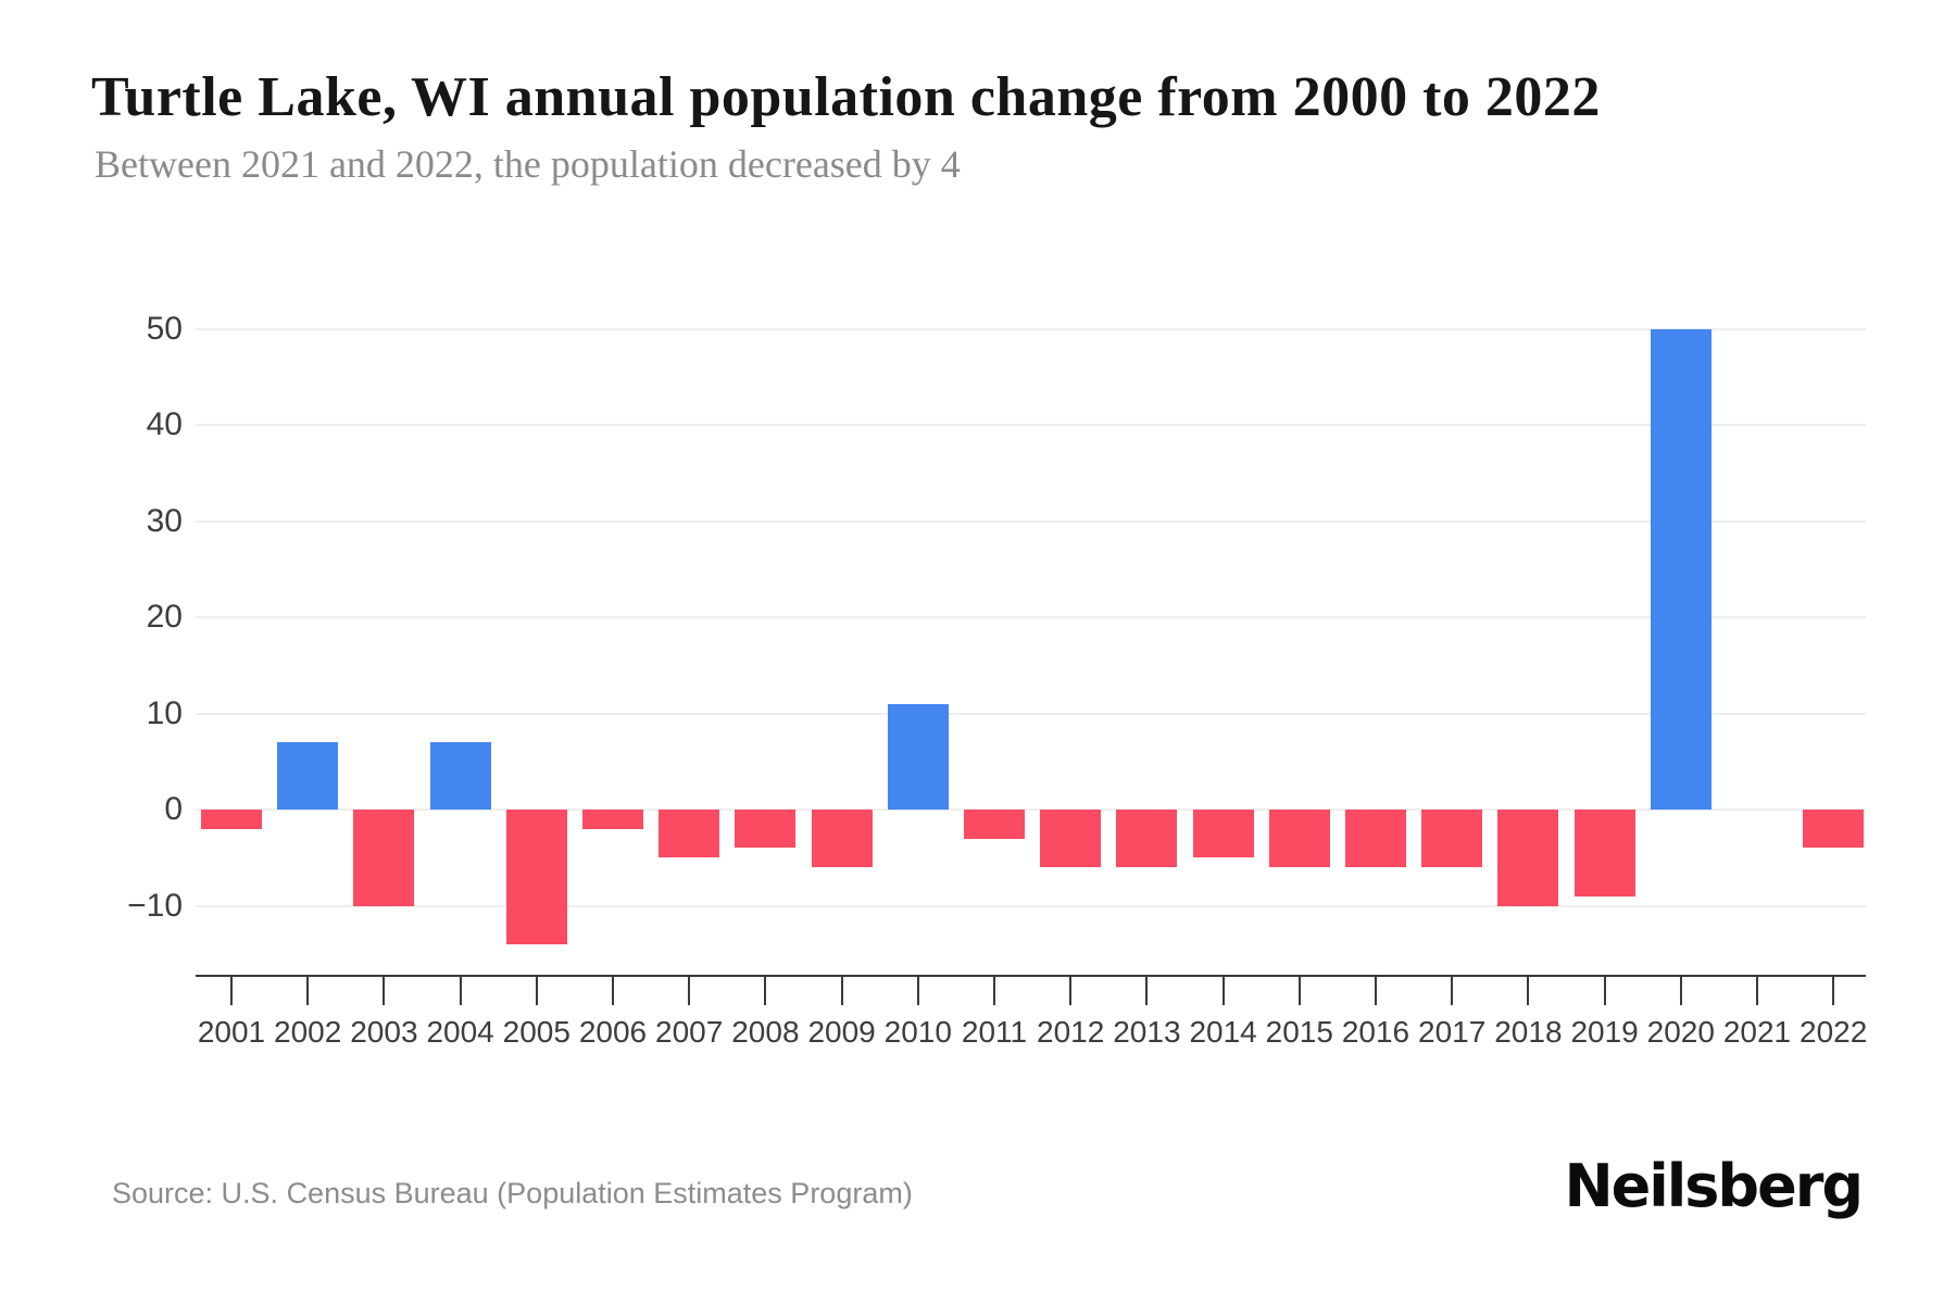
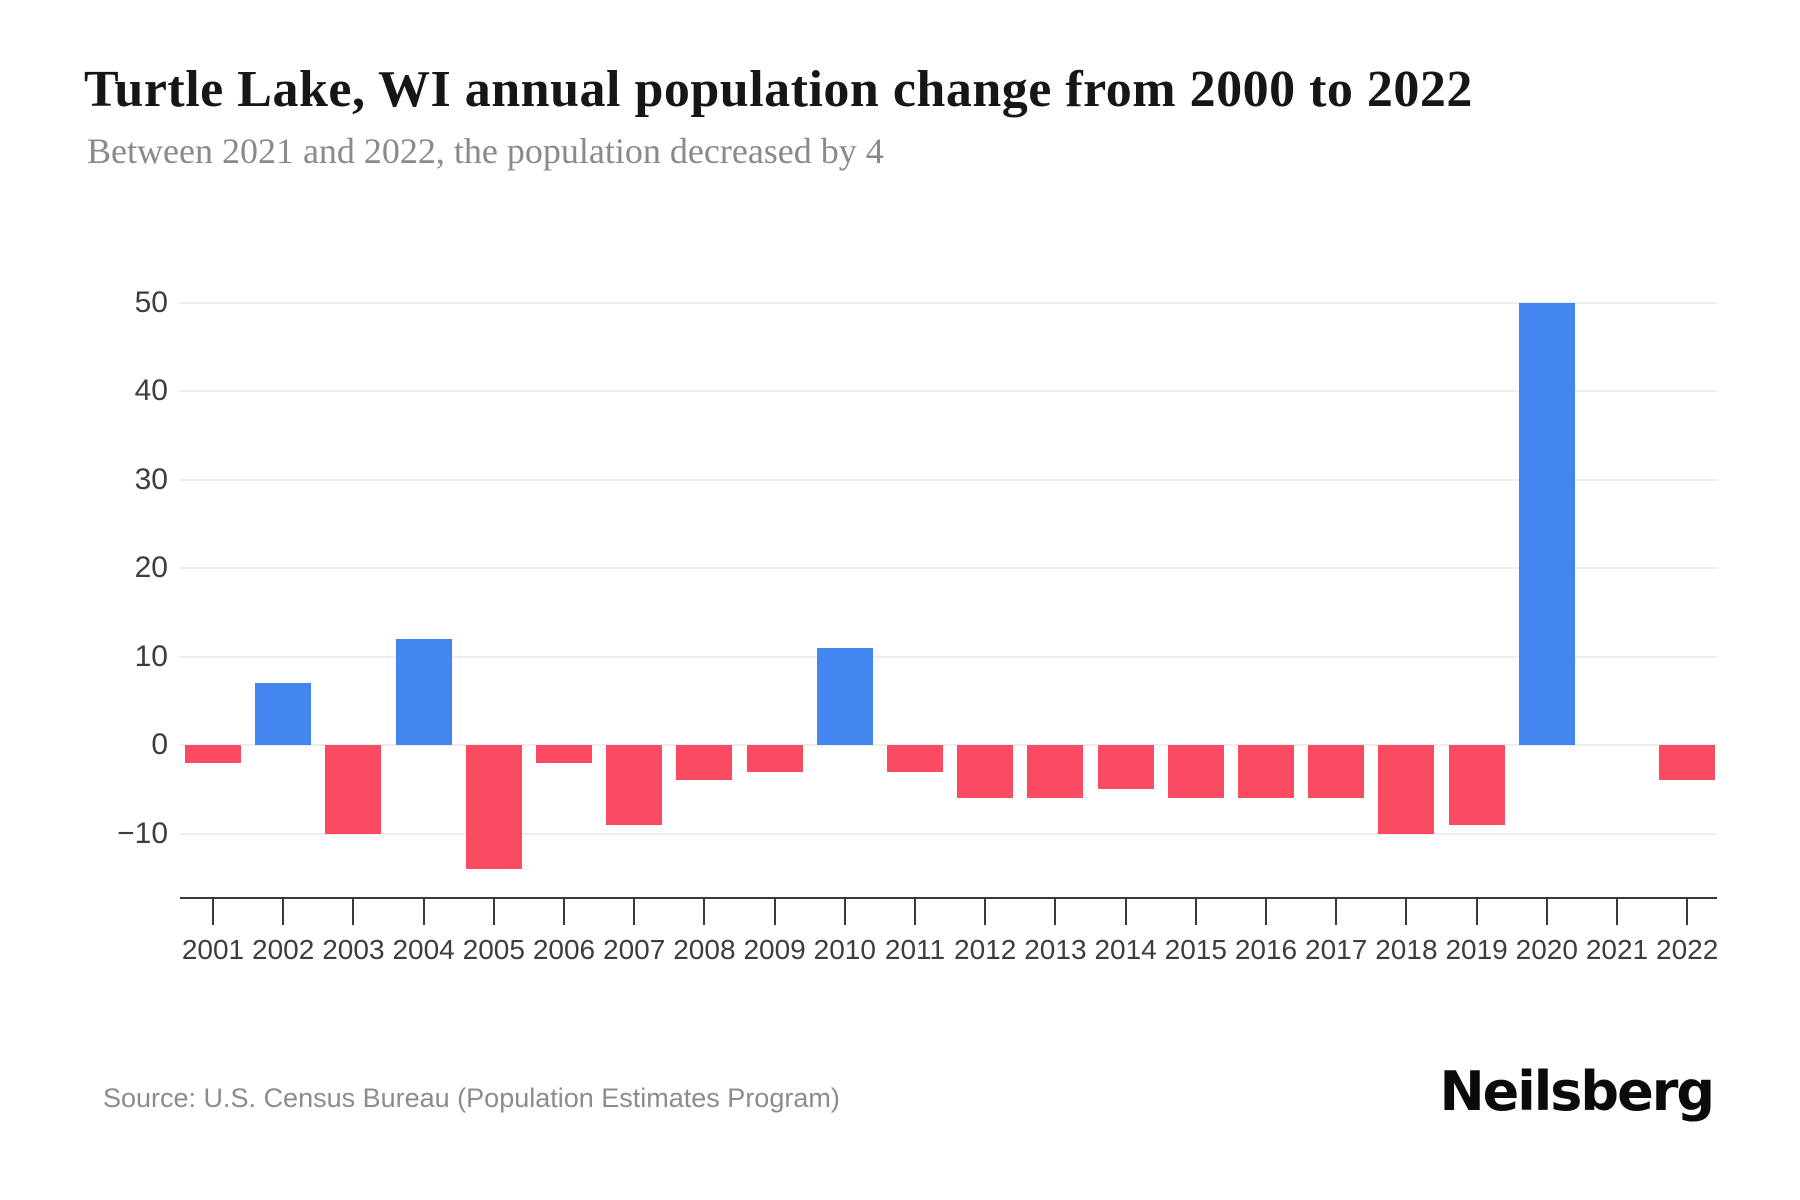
2004: 7 -> 12
2007: -5 -> -9
2009: -6 -> -3
